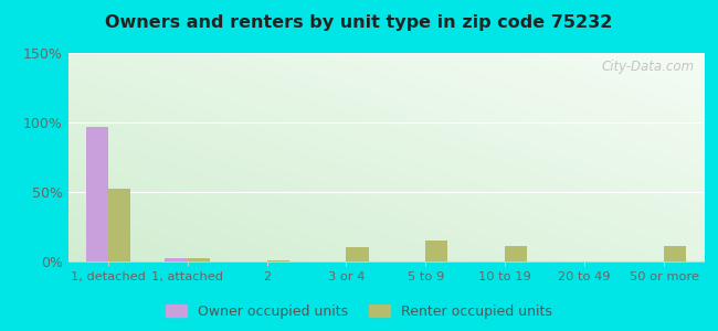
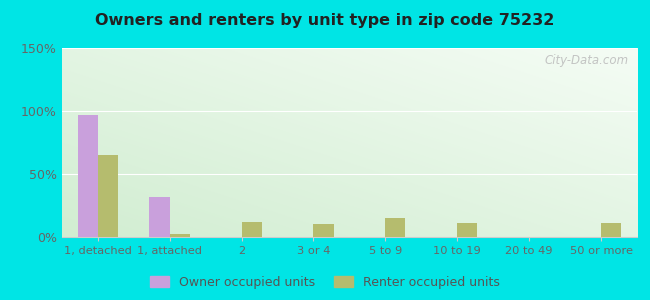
Renter occupied units/1, detached: 52% -> 65%
Owner occupied units/1, attached: 2% -> 32%
Renter occupied units/2: 1% -> 12%
